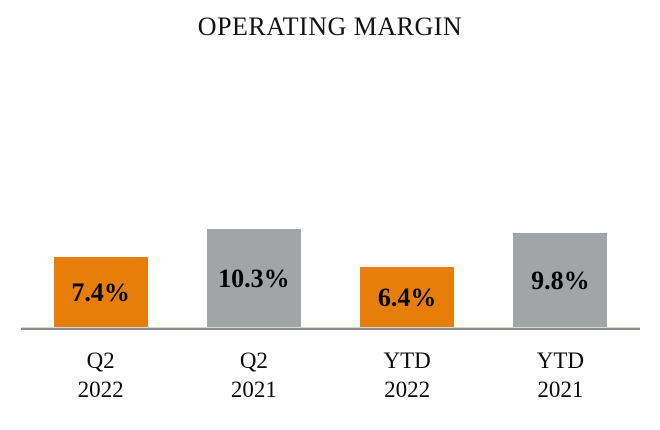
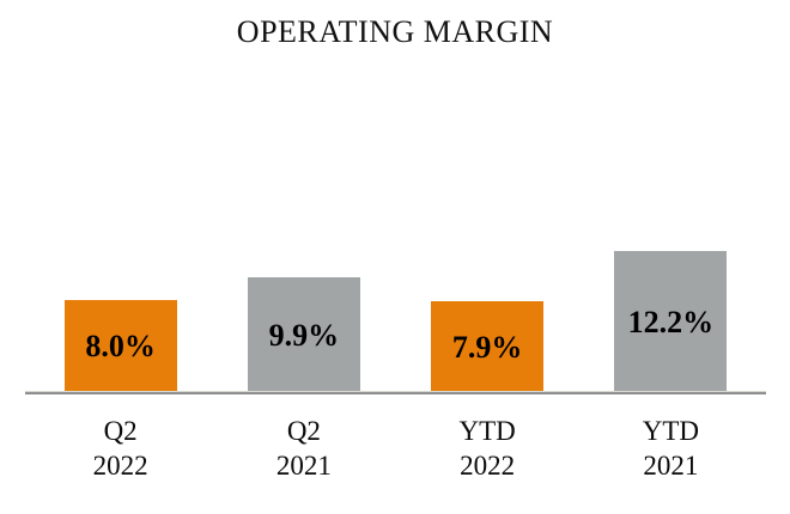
Q2 2022: 7.4% -> 8.0%
Q2 2021: 10.3% -> 9.9%
YTD 2022: 6.4% -> 7.9%
YTD 2021: 9.8% -> 12.2%
